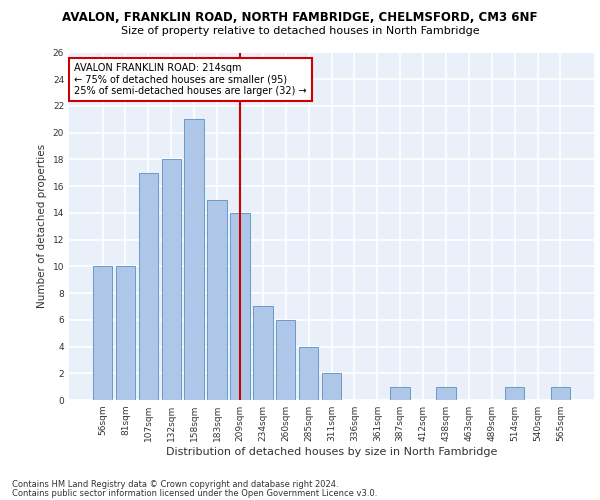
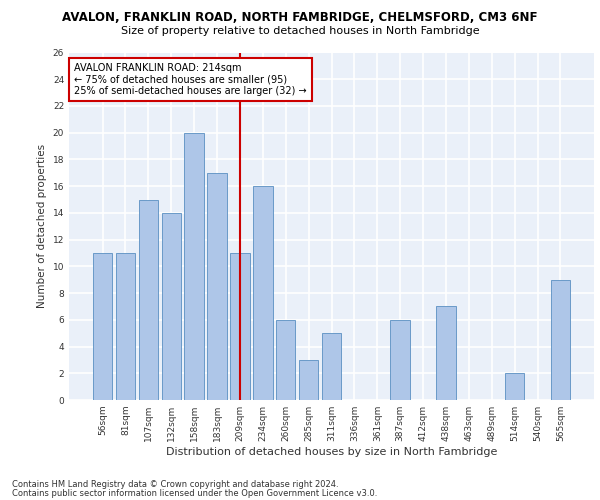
56sqm: 10 -> 11
81sqm: 10 -> 11
107sqm: 17 -> 15
132sqm: 18 -> 14
158sqm: 21 -> 20
183sqm: 15 -> 17
209sqm: 14 -> 11
234sqm: 7 -> 16
285sqm: 4 -> 3
311sqm: 2 -> 5
387sqm: 1 -> 6
438sqm: 1 -> 7
514sqm: 1 -> 2
565sqm: 1 -> 9
